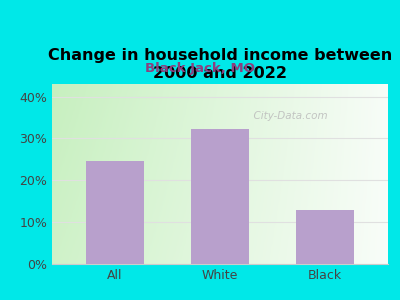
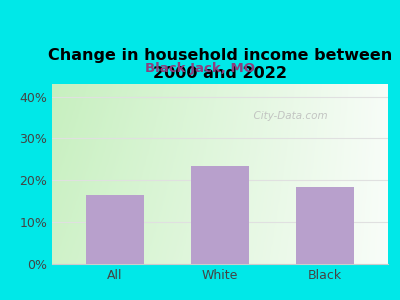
All: 24.5% -> 16.5%
White: 32.2% -> 23.5%
Black: 13.0% -> 18.5%
